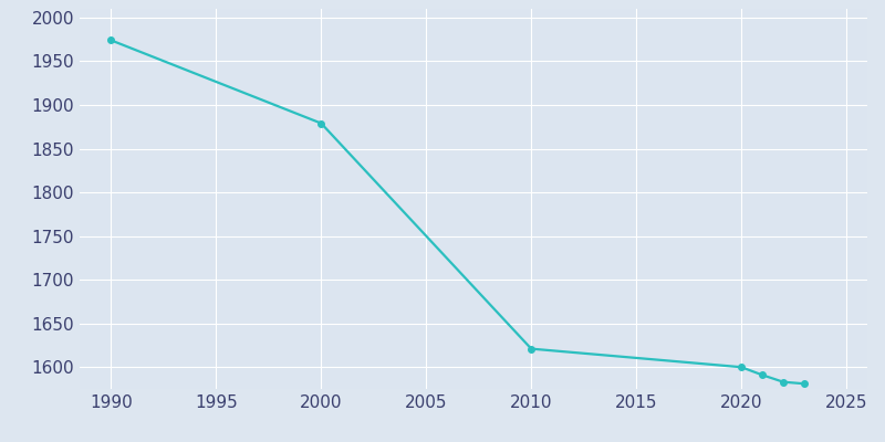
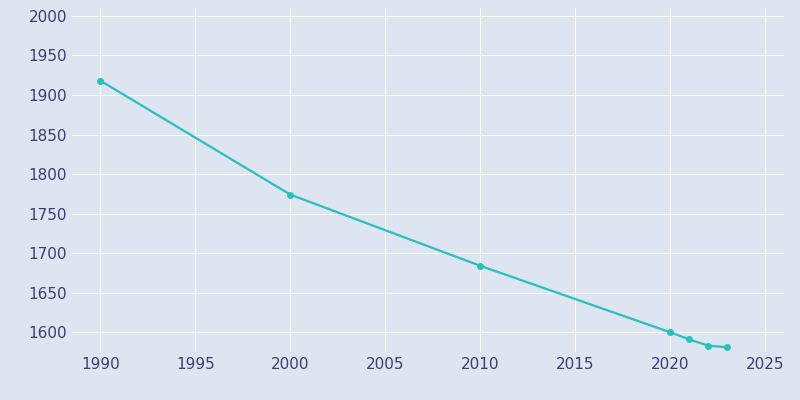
1990: 1974 -> 1918
2000: 1879 -> 1774
2010: 1621 -> 1684
